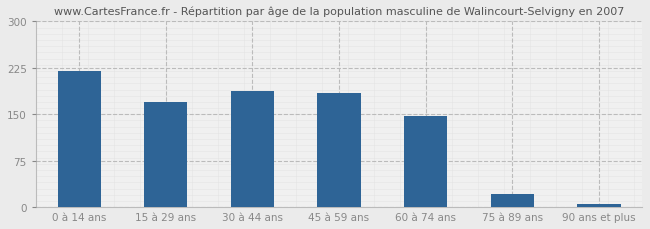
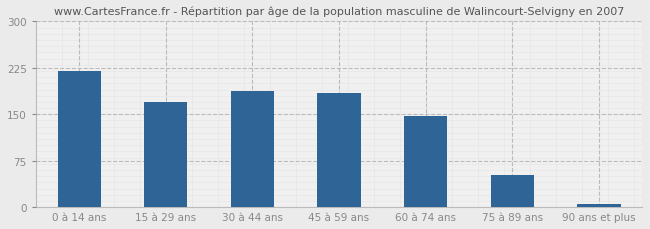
75 à 89 ans: 22 -> 52
